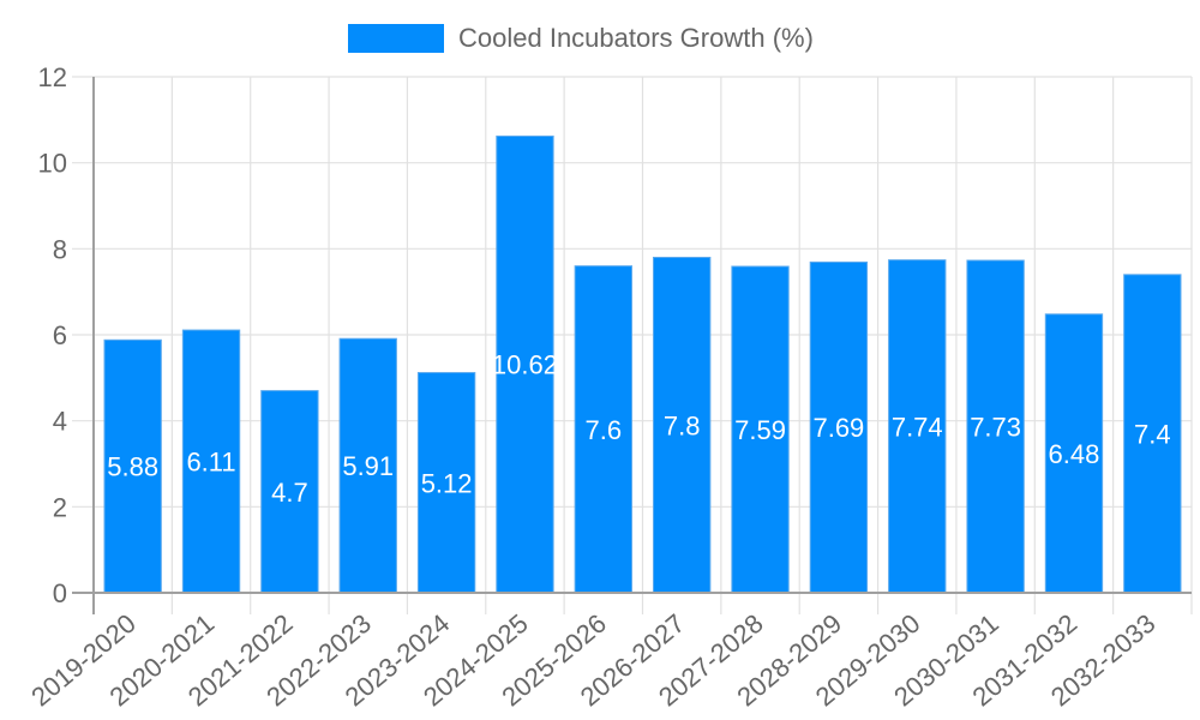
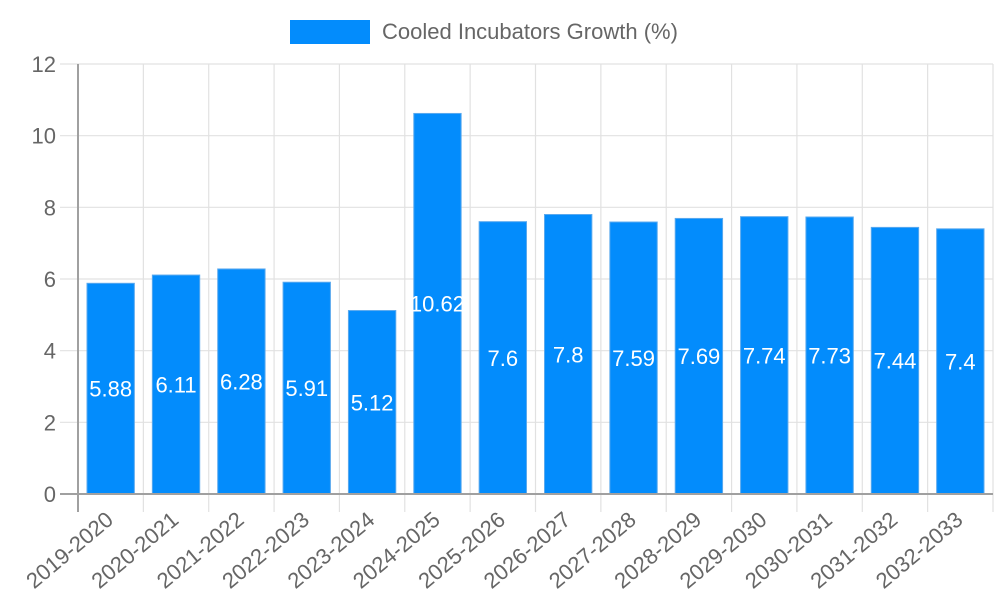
2021-2022: 4.7 -> 6.28
2031-2032: 6.48 -> 7.44
